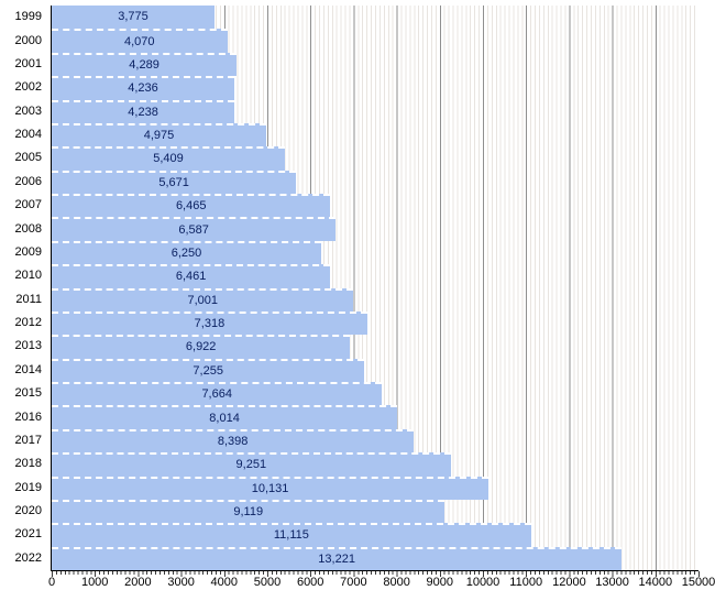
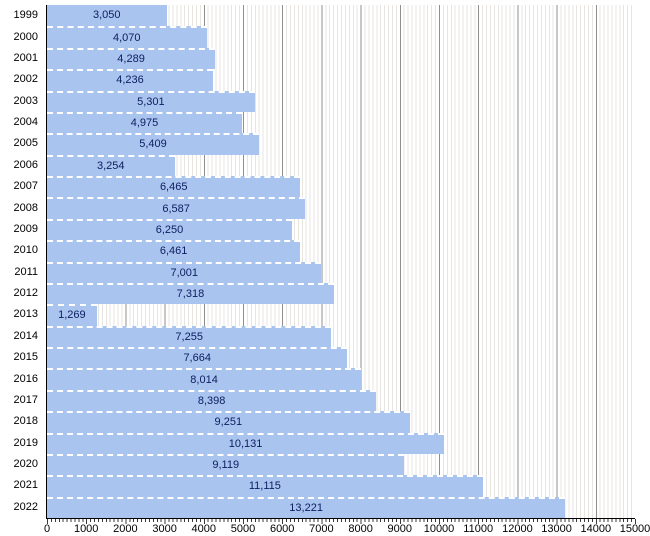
1999: 3,775 -> 3,050
2003: 4,238 -> 5,301
2006: 5,671 -> 3,254
2013: 6,922 -> 1,269
